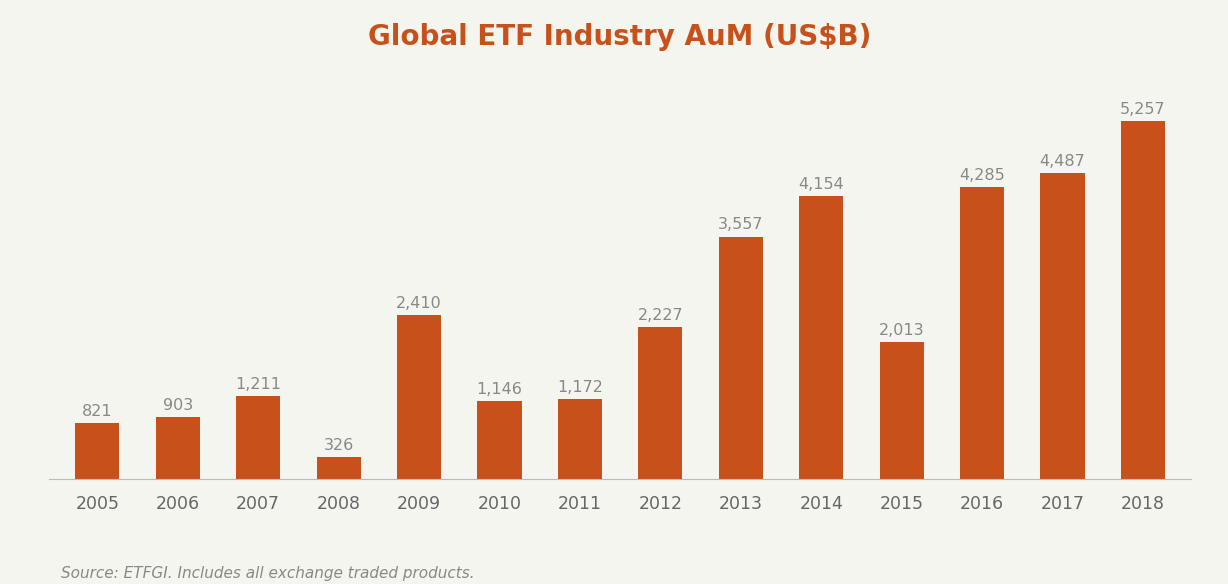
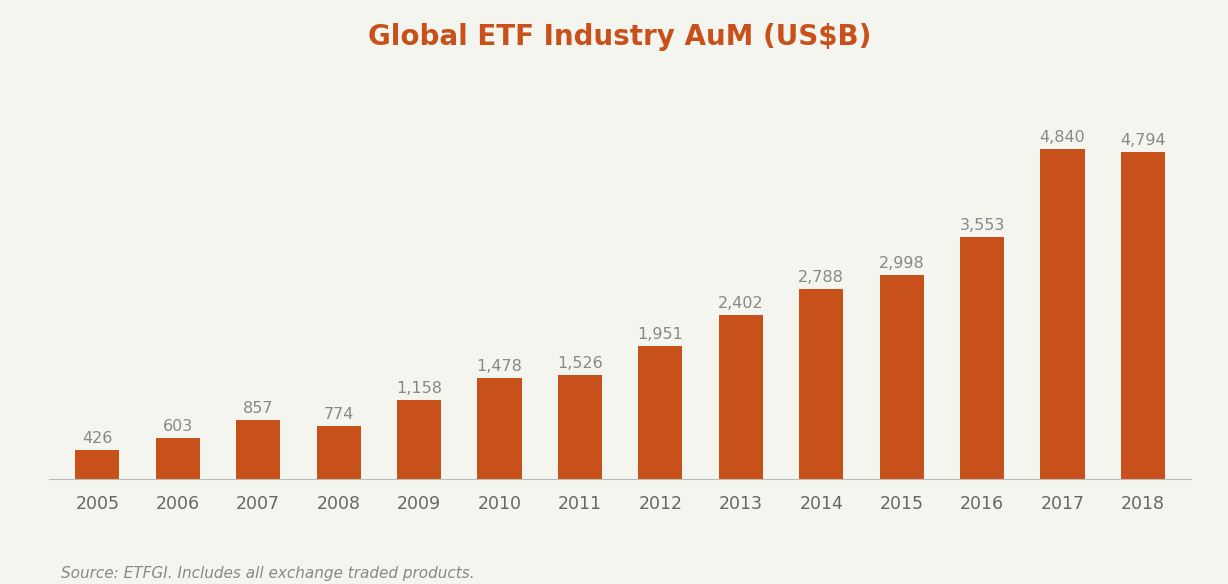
2005: 821 -> 426
2006: 903 -> 603
2007: 1,211 -> 857
2008: 326 -> 774
2009: 2,410 -> 1,158
2010: 1,146 -> 1,478
2011: 1,172 -> 1,526
2012: 2,227 -> 1,951
2013: 3,557 -> 2,402
2014: 4,154 -> 2,788
2015: 2,013 -> 2,998
2016: 4,285 -> 3,553
2017: 4,487 -> 4,840
2018: 5,257 -> 4,794
